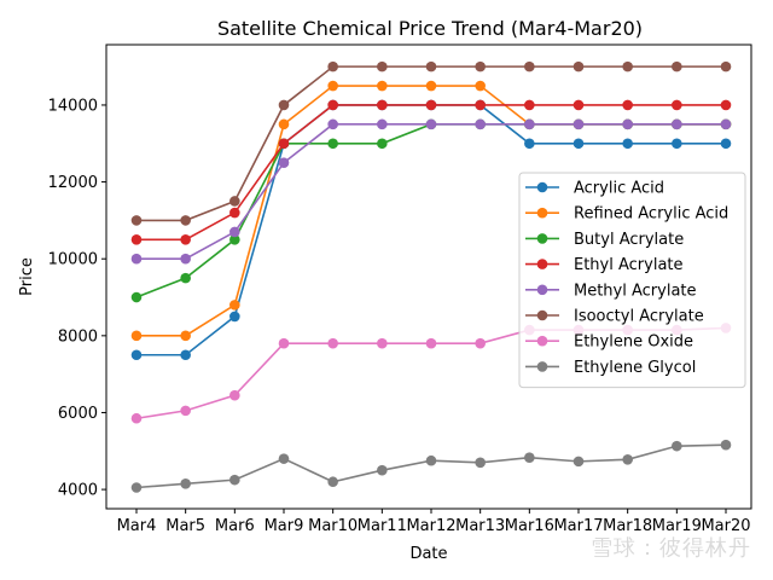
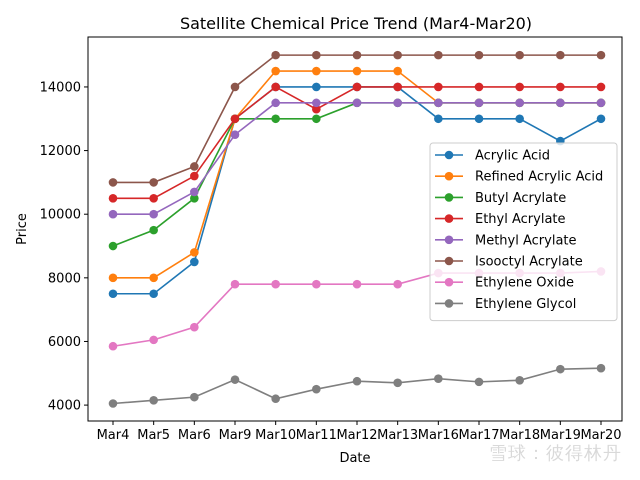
Refined Acrylic Acid/Mar9: 13500 -> 13000
Ethyl Acrylate/Mar11: 14000 -> 13300
Acrylic Acid/Mar19: 13000 -> 12300
